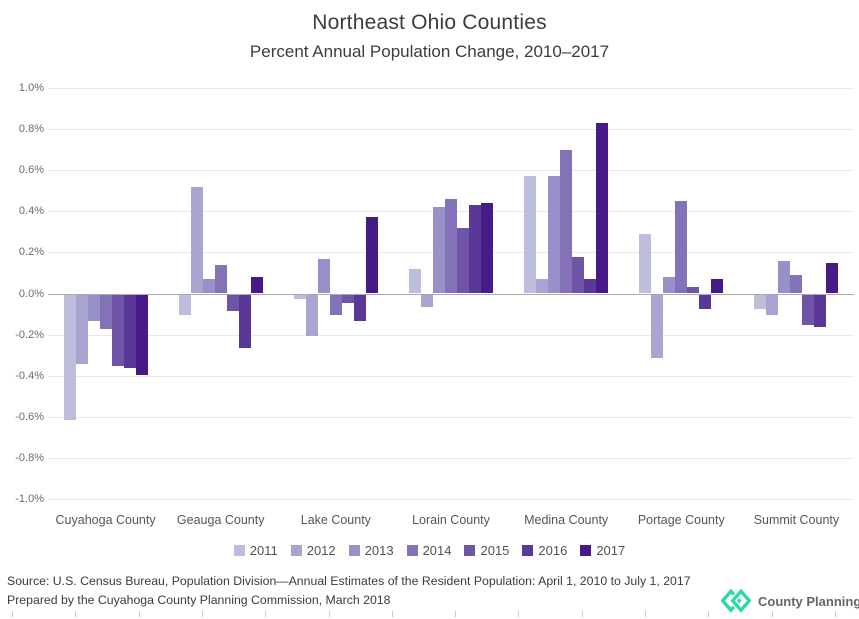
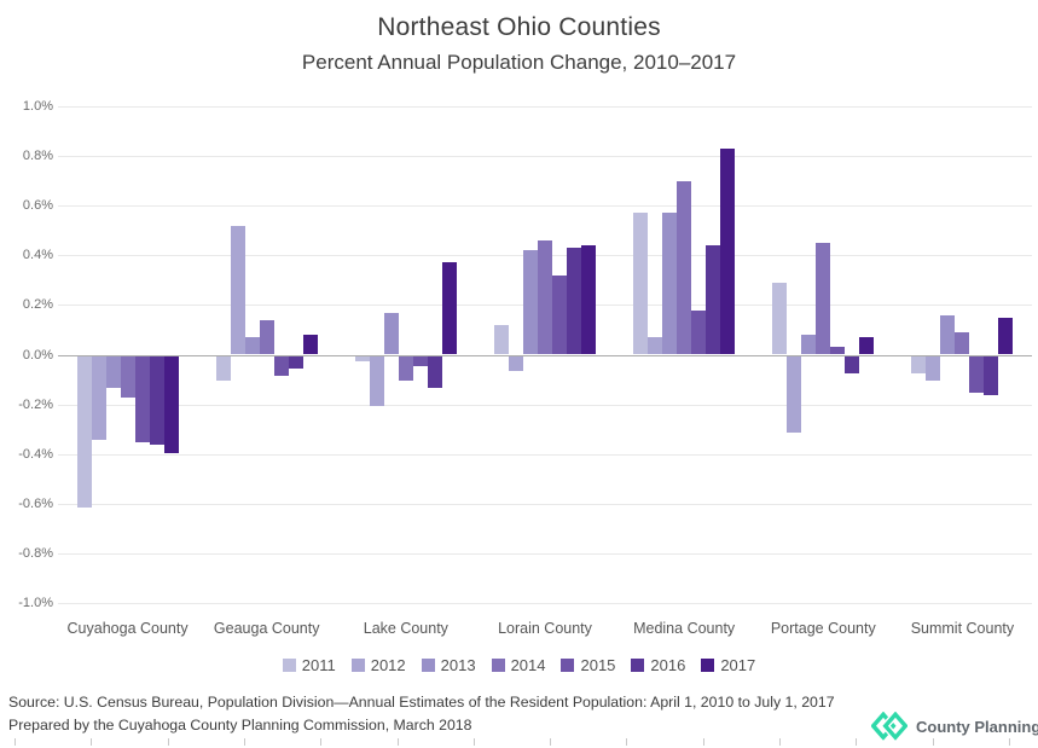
2016/Geauga County: -0.26% -> -0.05%
2016/Medina County: 0.07% -> 0.44%
